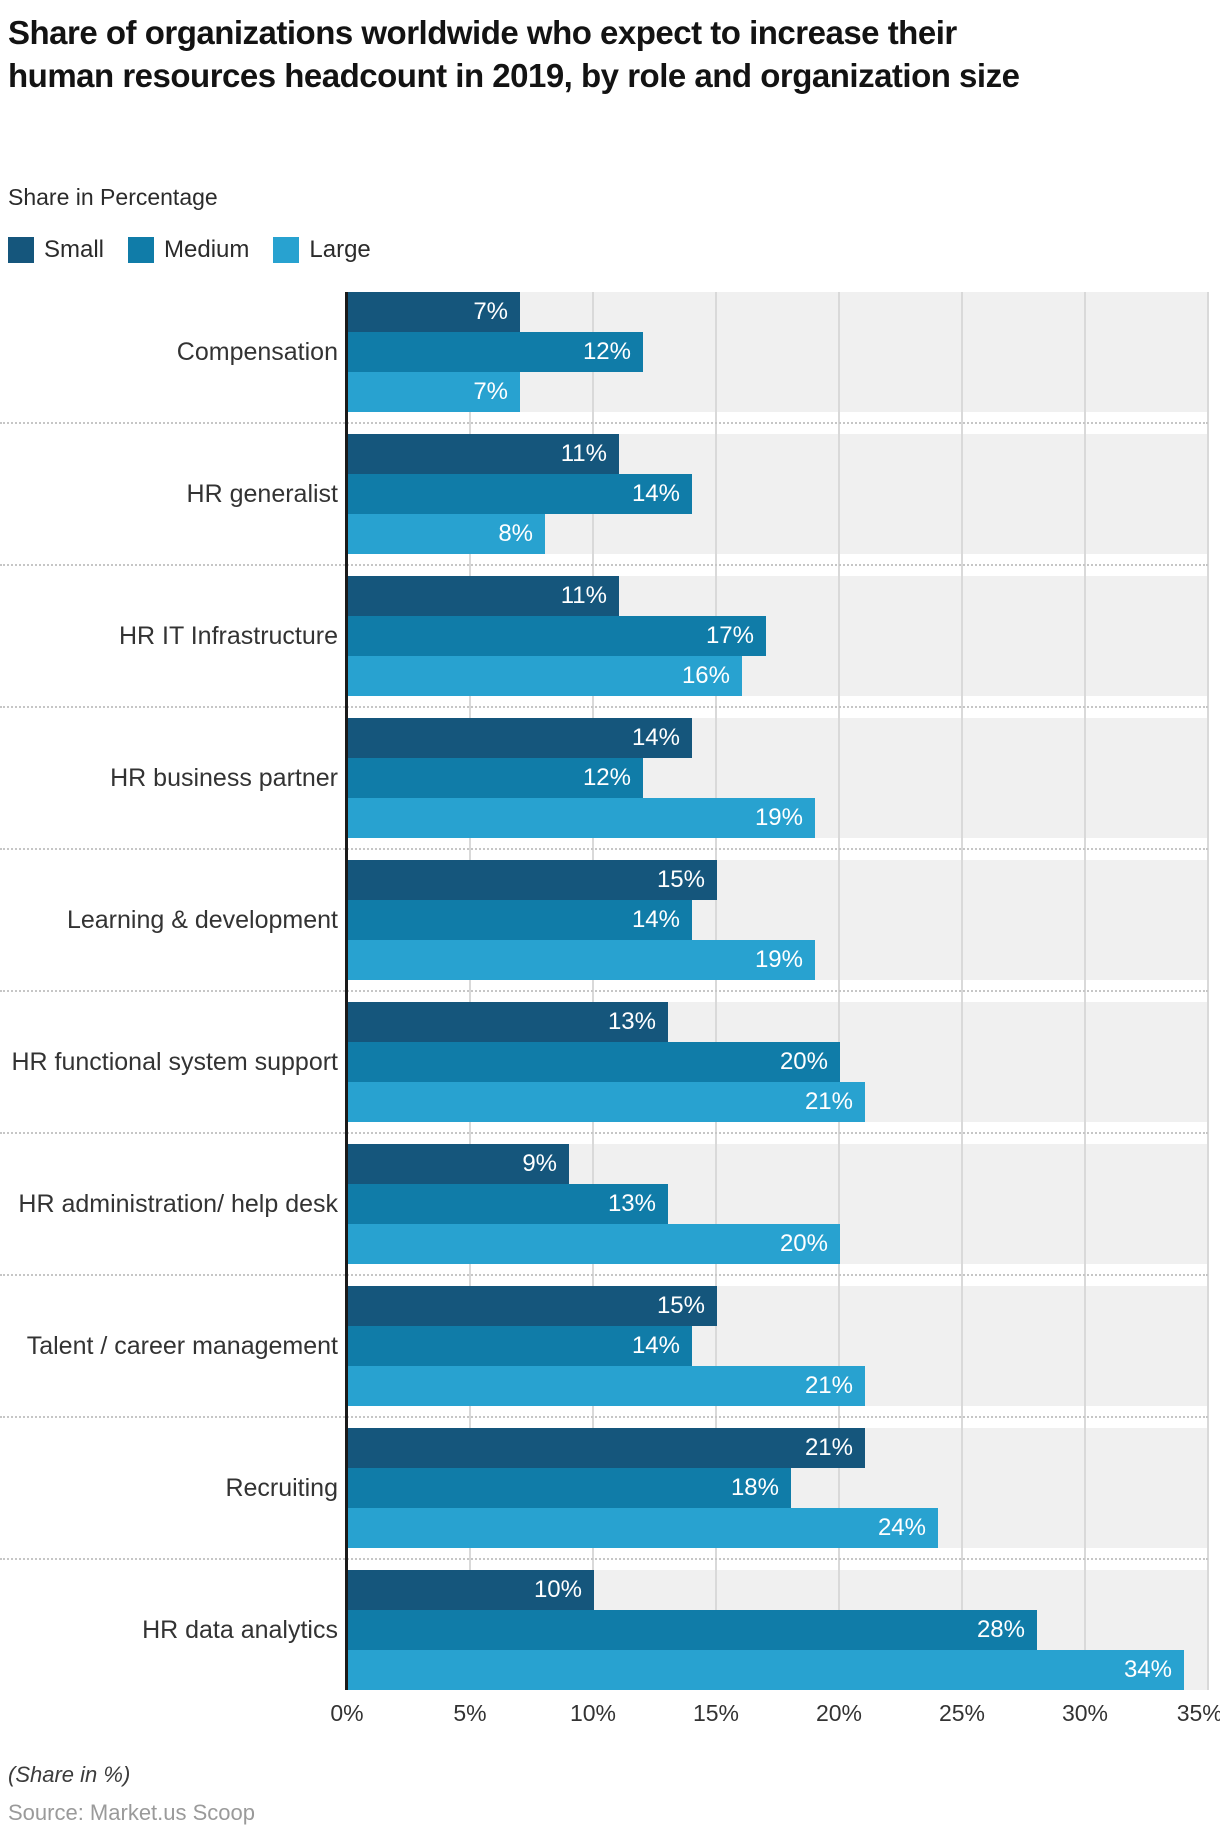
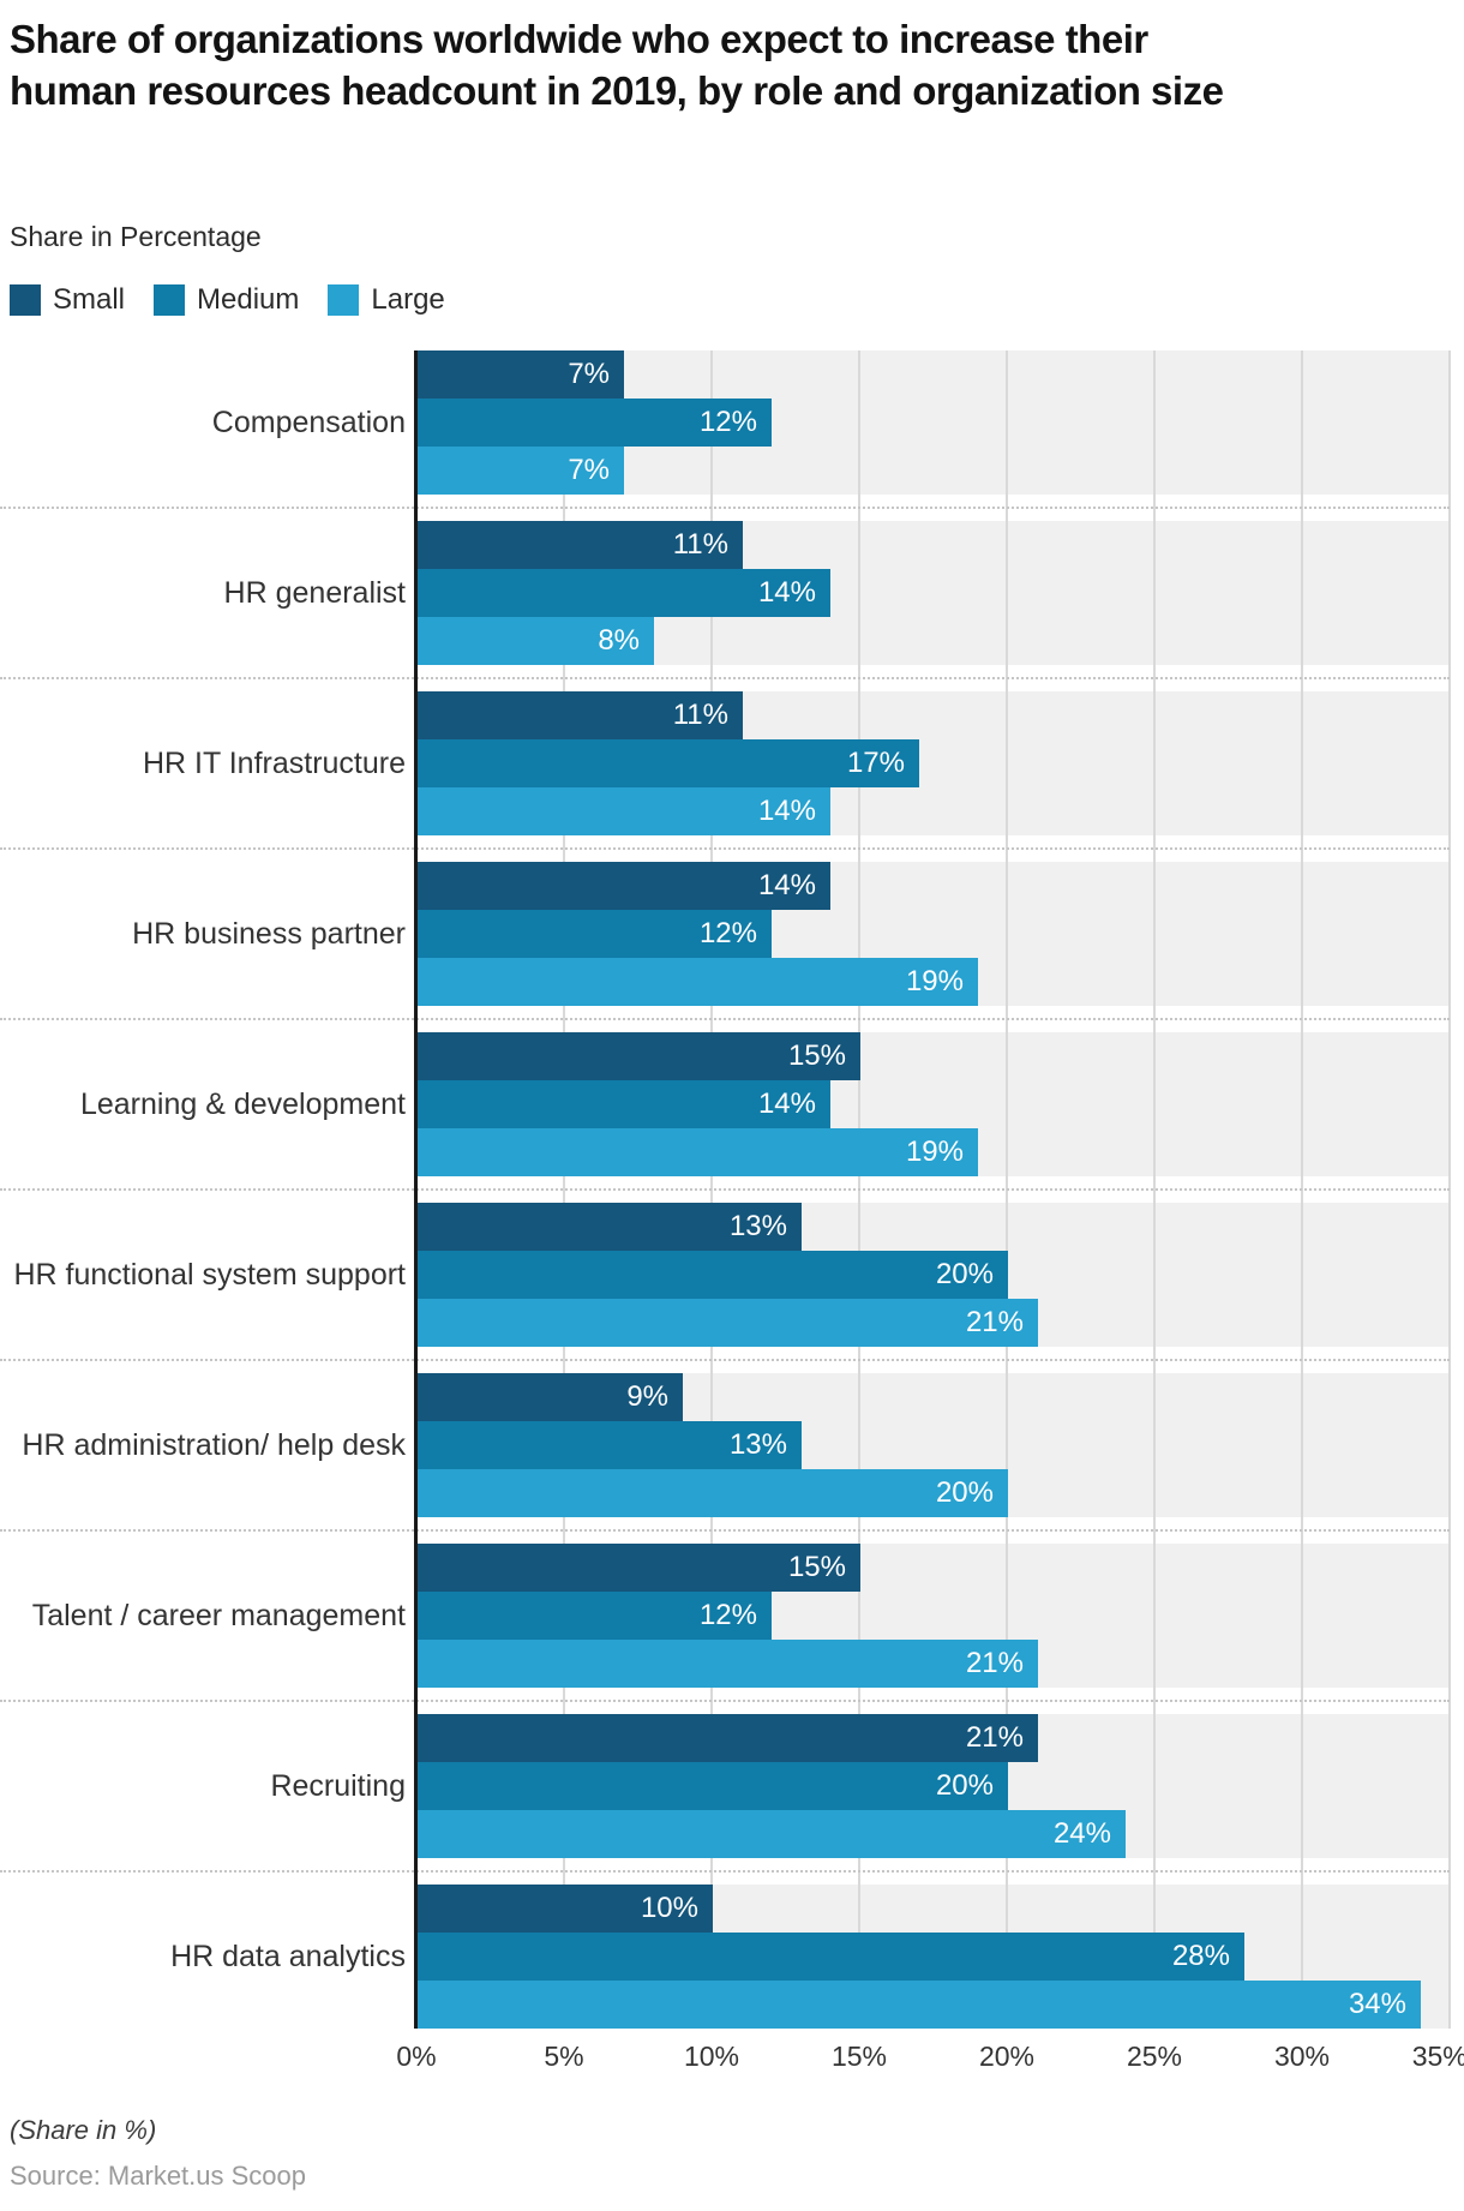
Large/HR IT Infrastructure: 16% -> 14%
Medium/Talent / career management: 14% -> 12%
Medium/Recruiting: 18% -> 20%
